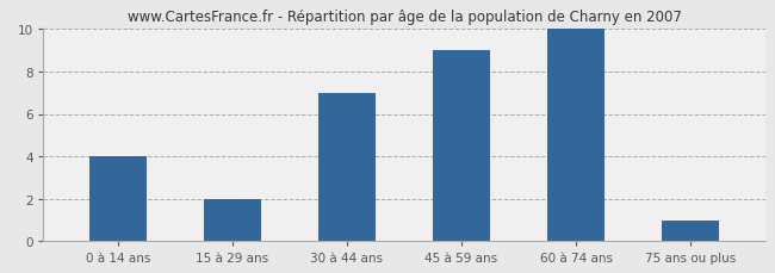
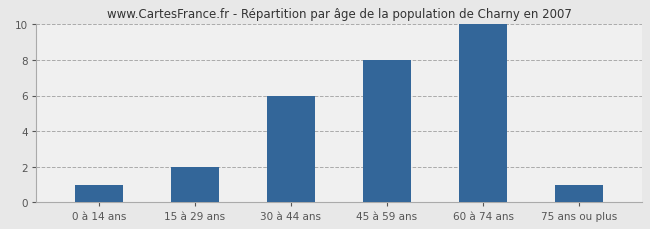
0 à 14 ans: 4 -> 1
30 à 44 ans: 7 -> 6
45 à 59 ans: 9 -> 8
